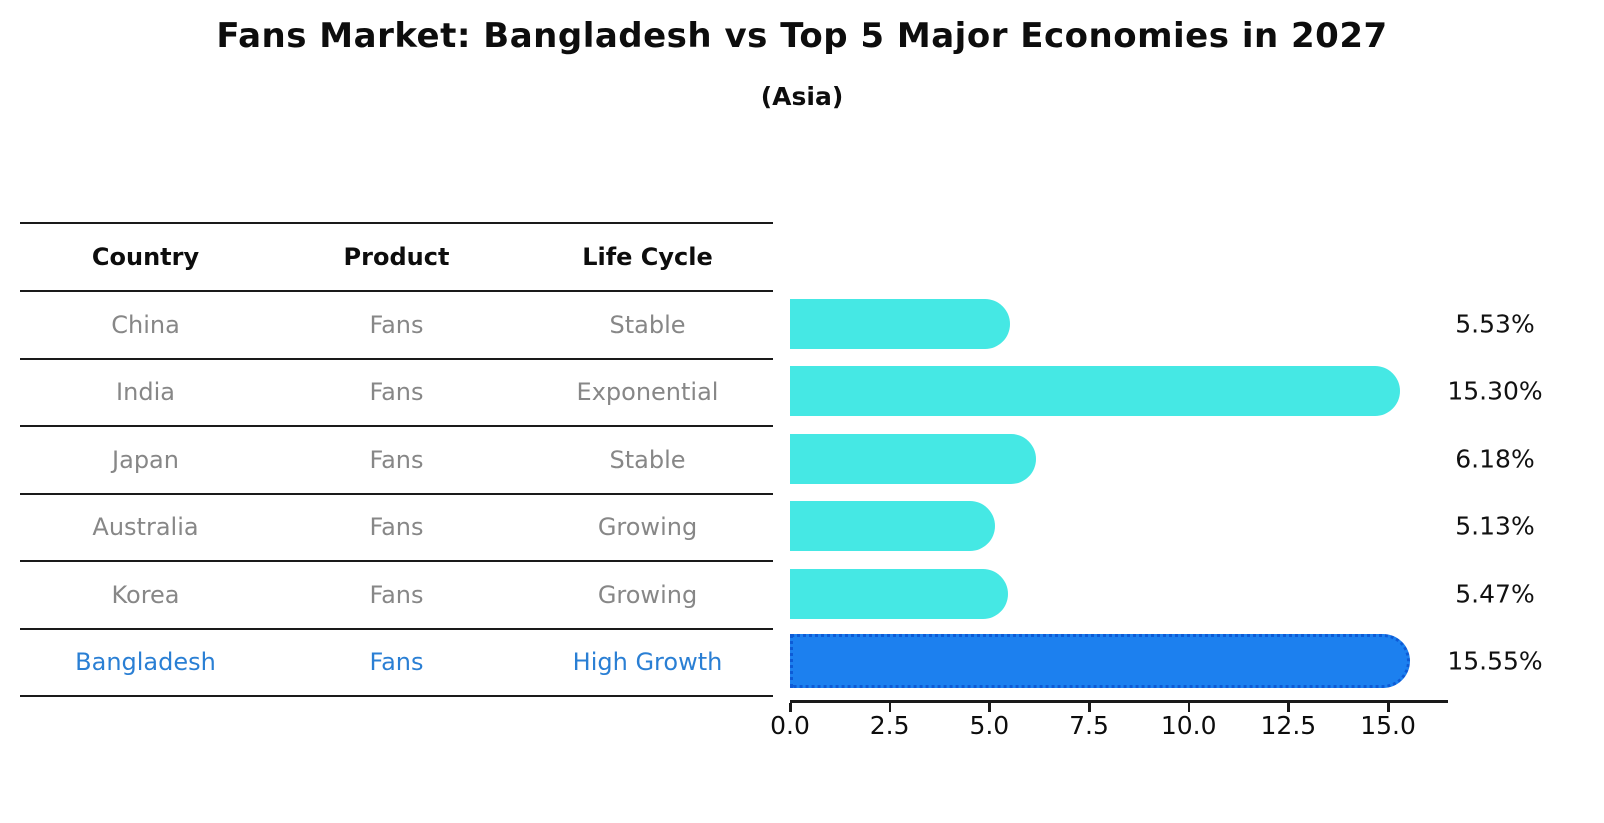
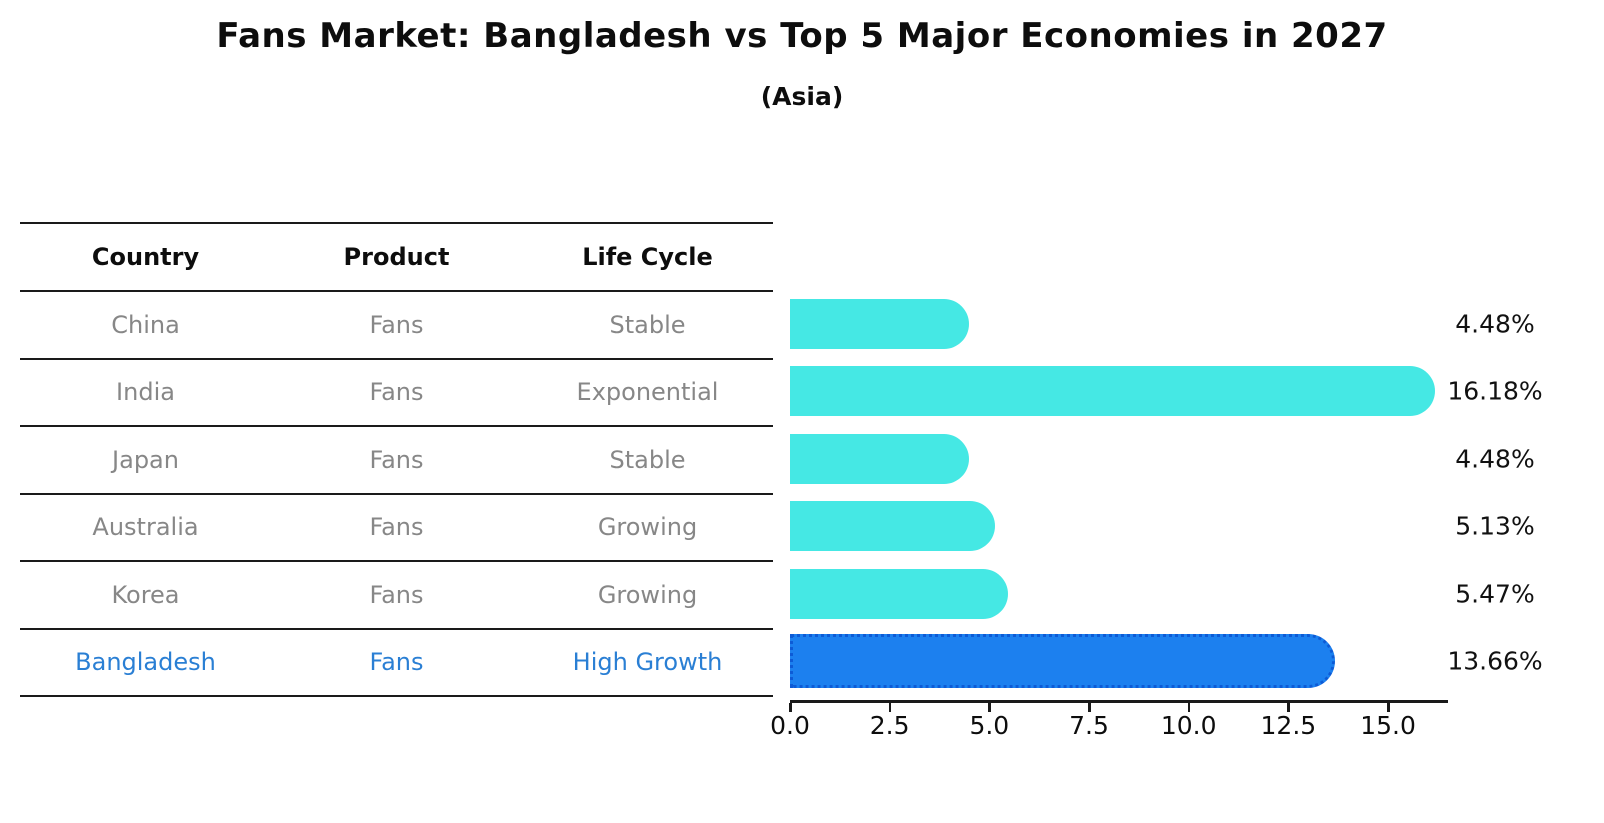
China: 5.53% -> 4.48%
India: 15.30% -> 16.18%
Japan: 6.18% -> 4.48%
Bangladesh: 15.55% -> 13.66%
